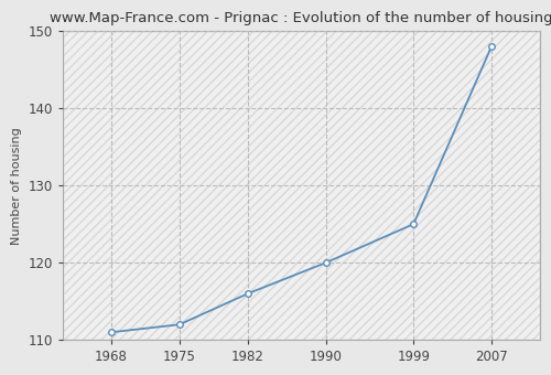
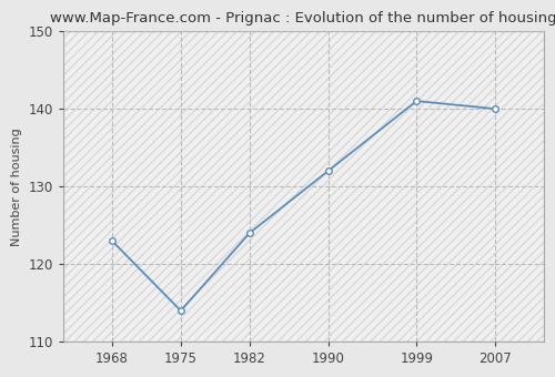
1968: 111 -> 123
1975: 112 -> 114
1982: 116 -> 124
1990: 120 -> 132
1999: 125 -> 141
2007: 148 -> 140
